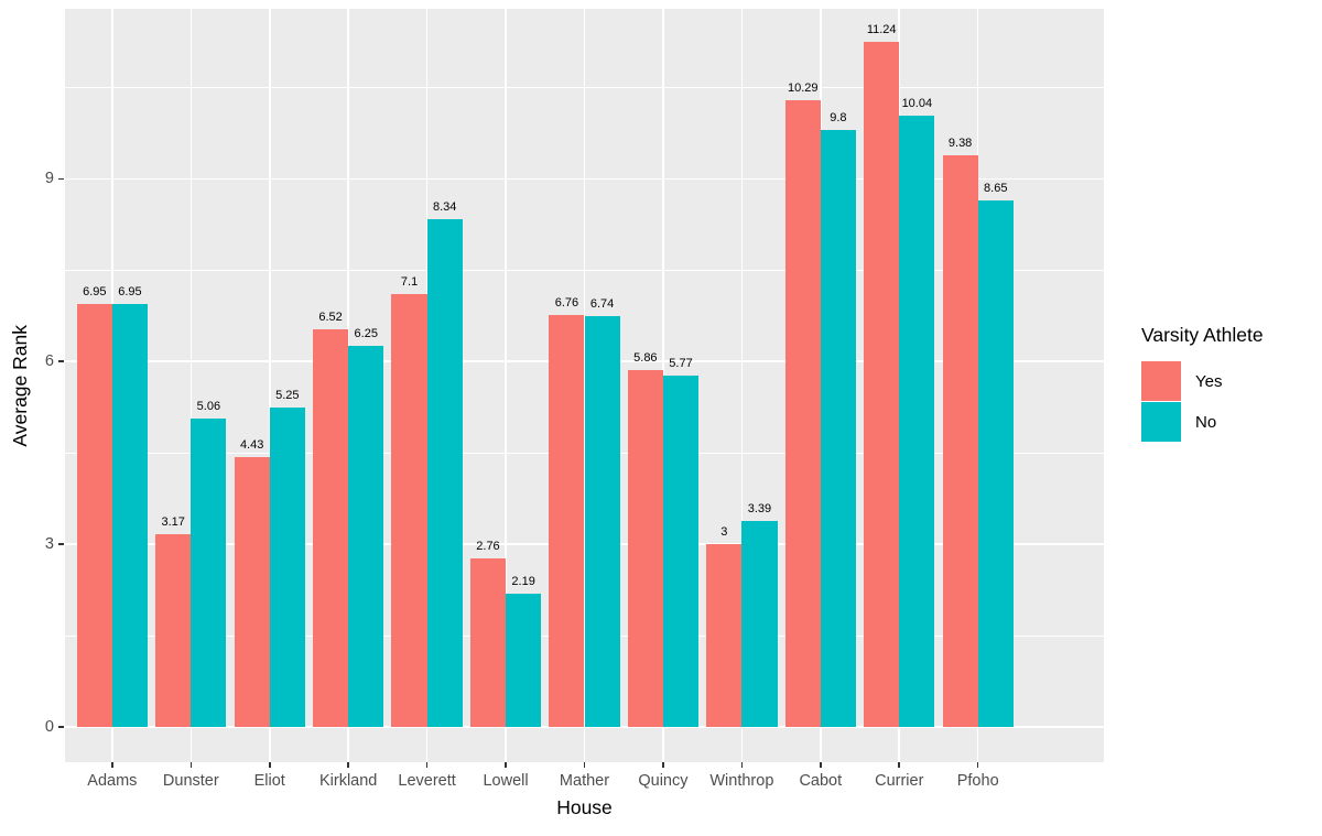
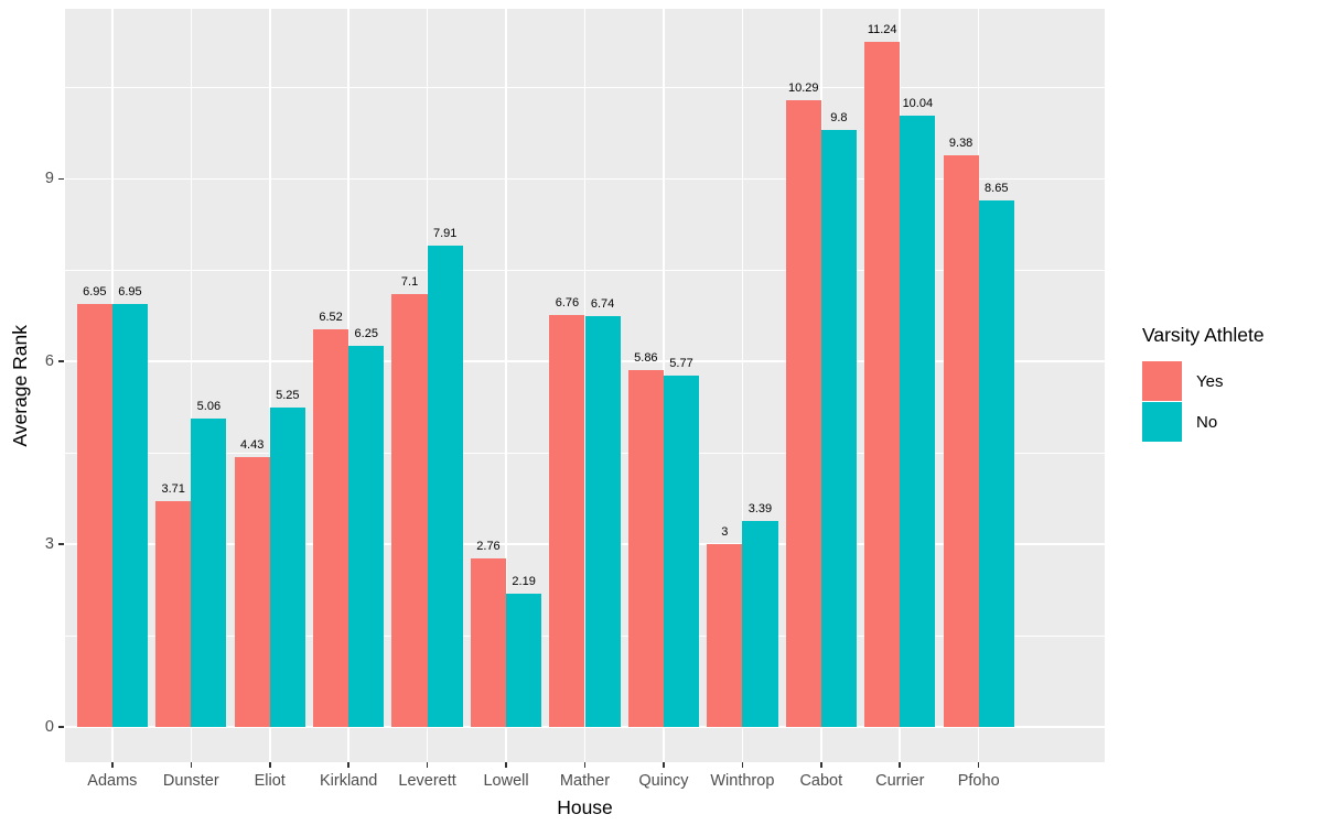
Yes/Dunster: 3.17 -> 3.71
No/Leverett: 8.34 -> 7.91
